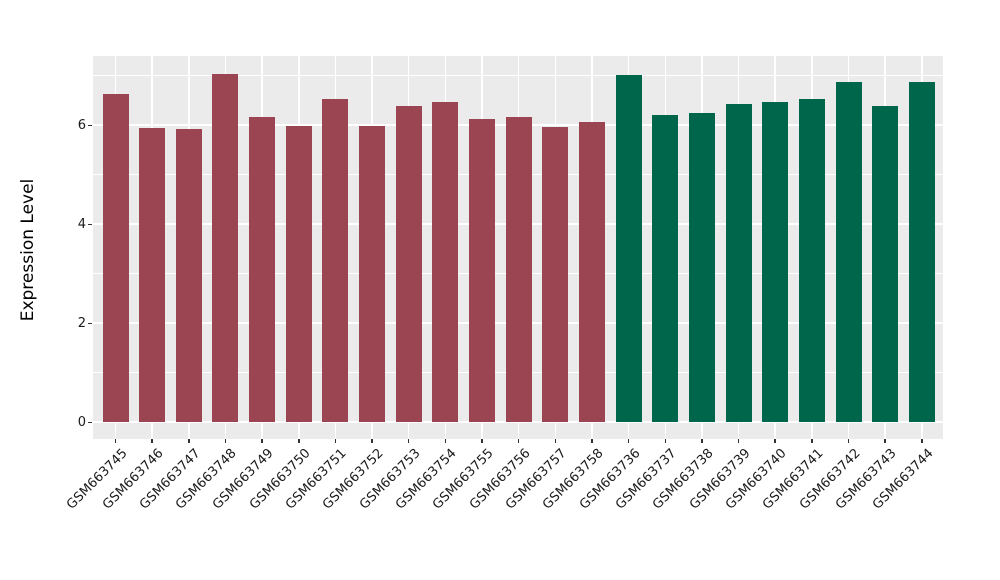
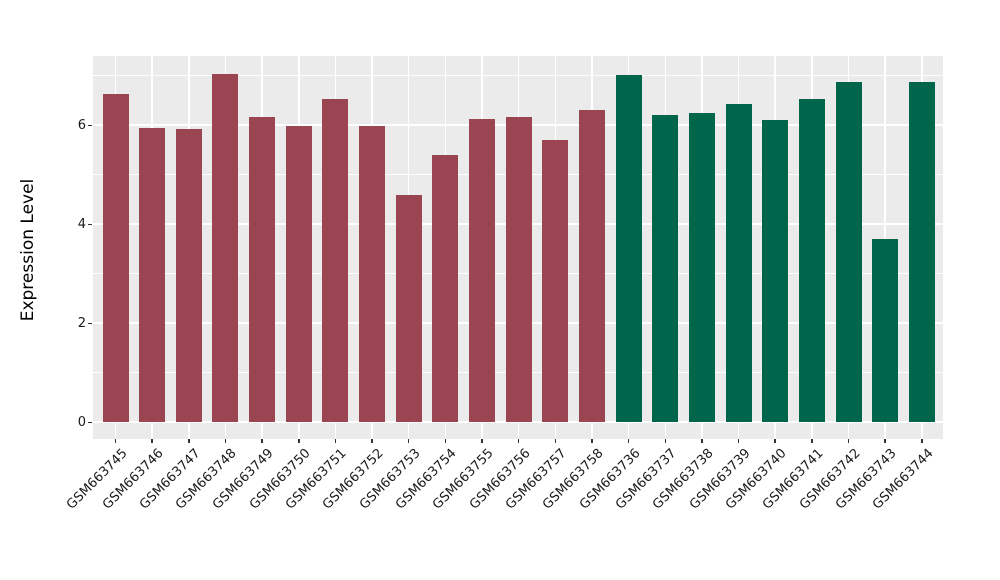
GSM663753: 6.4 -> 4.6
GSM663754: 6.5 -> 5.4
GSM663757: 6.0 -> 5.7
GSM663758: 6.1 -> 6.3
GSM663740: 6.5 -> 6.1
GSM663743: 6.4 -> 3.7
